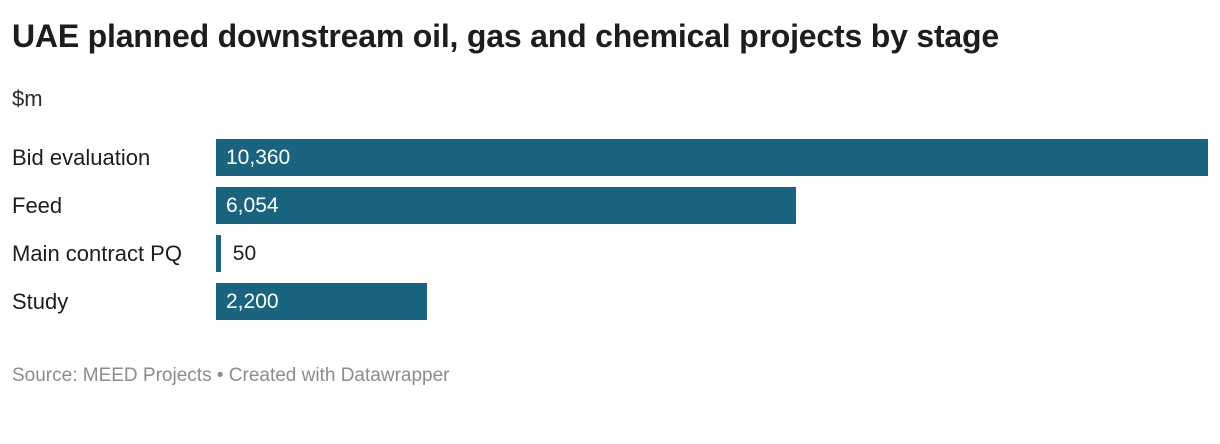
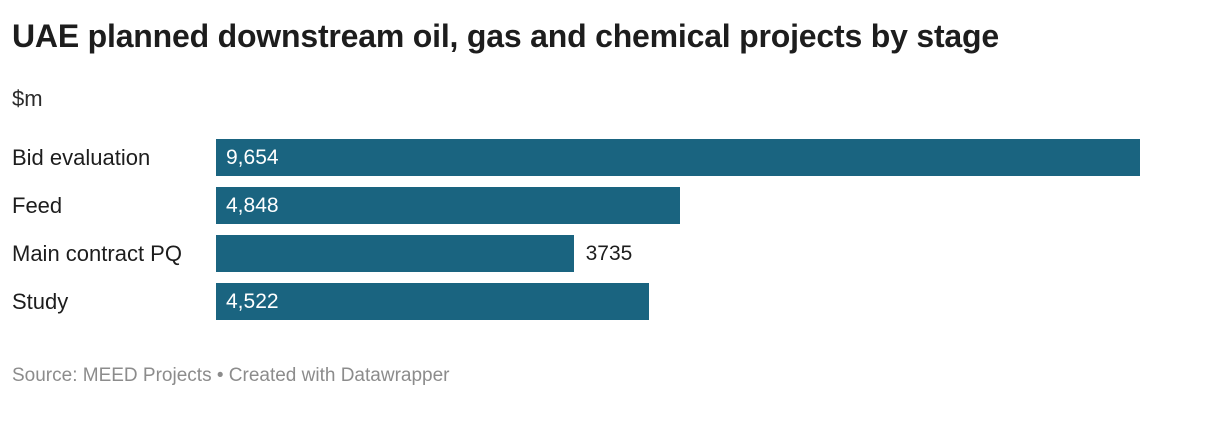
Bid evaluation: 10,360 -> 9,654
Feed: 6,054 -> 4,848
Main contract PQ: 50 -> 3735
Study: 2,200 -> 4,522
